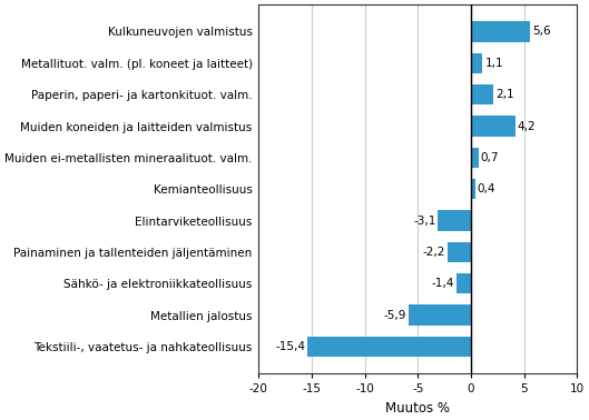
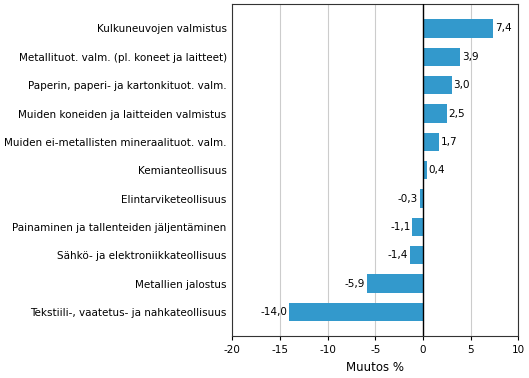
Kulkuneuvojen valmistus: 5,6 -> 7,4
Metallituot. valm. (pl. koneet ja laitteet): 1,1 -> 3,9
Paperin, paperi- ja kartonkituot. valm.: 2,1 -> 3,0
Muiden koneiden ja laitteiden valmistus: 4,2 -> 2,5
Muiden ei-metallisten mineraalituot. valm.: 0,7 -> 1,7
Elintarviketeollisuus: -3,1 -> -0,3
Painaminen ja tallenteiden jäljentäminen: -2,2 -> -1,1
Tekstiili-, vaatetus- ja nahkateollisuus: -15,4 -> -14,0
